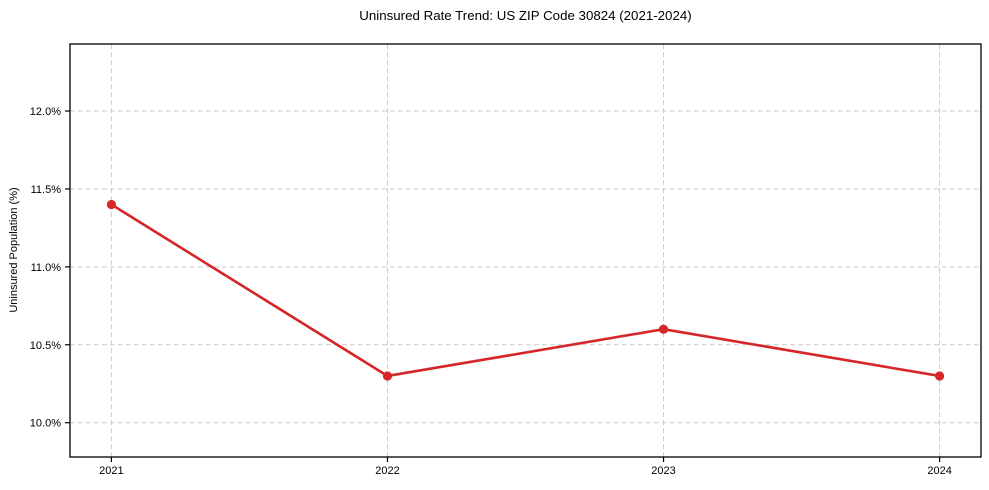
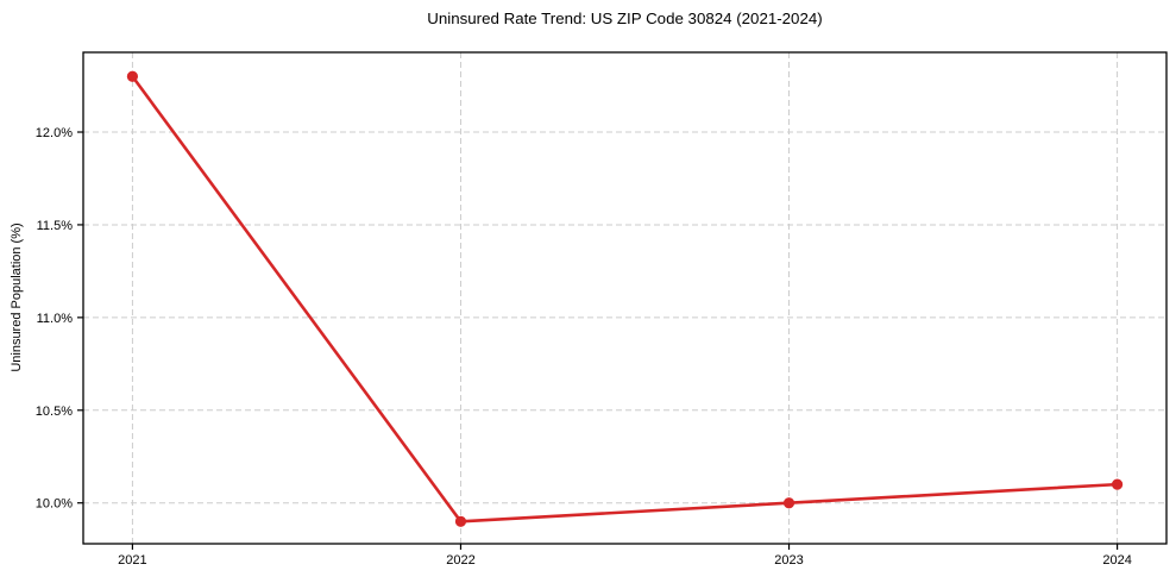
2021: 11.4% -> 12.3%
2022: 10.3% -> 9.9%
2023: 10.6% -> 10.0%
2024: 10.3% -> 10.1%
